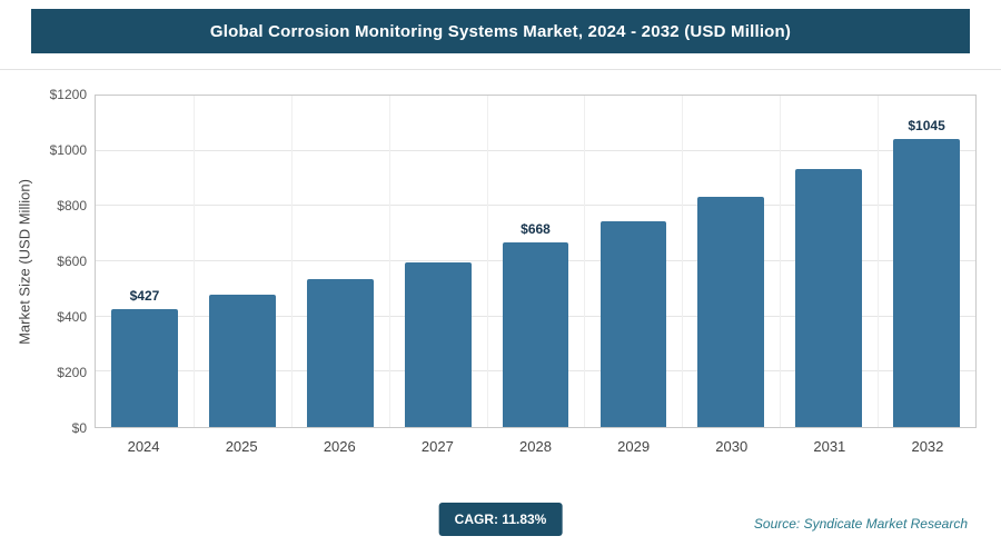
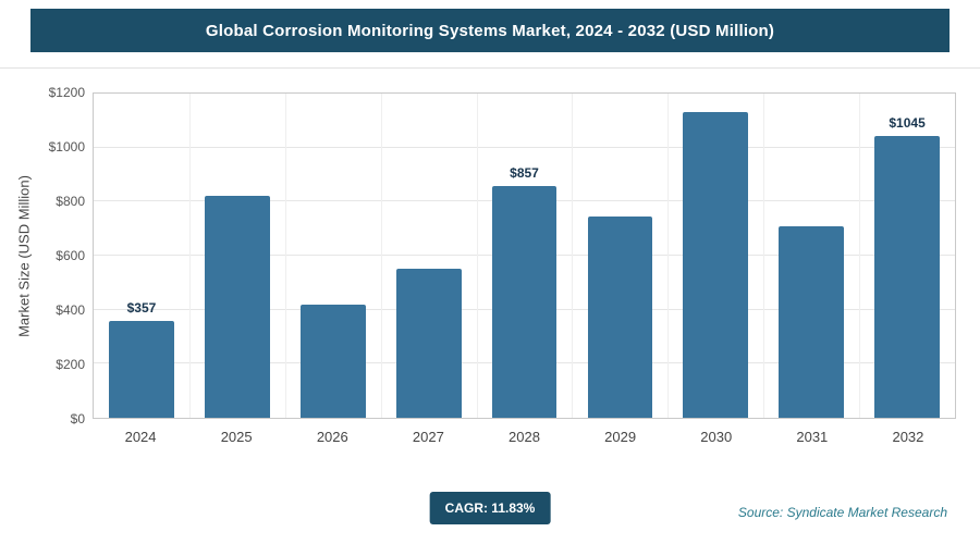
2024: $427 -> $357
2025: $480 -> $820
2026: $530 -> $420
2027: $600 -> $550
2028: $668 -> $857
2030: $840 -> $1130
2031: $930 -> $710
